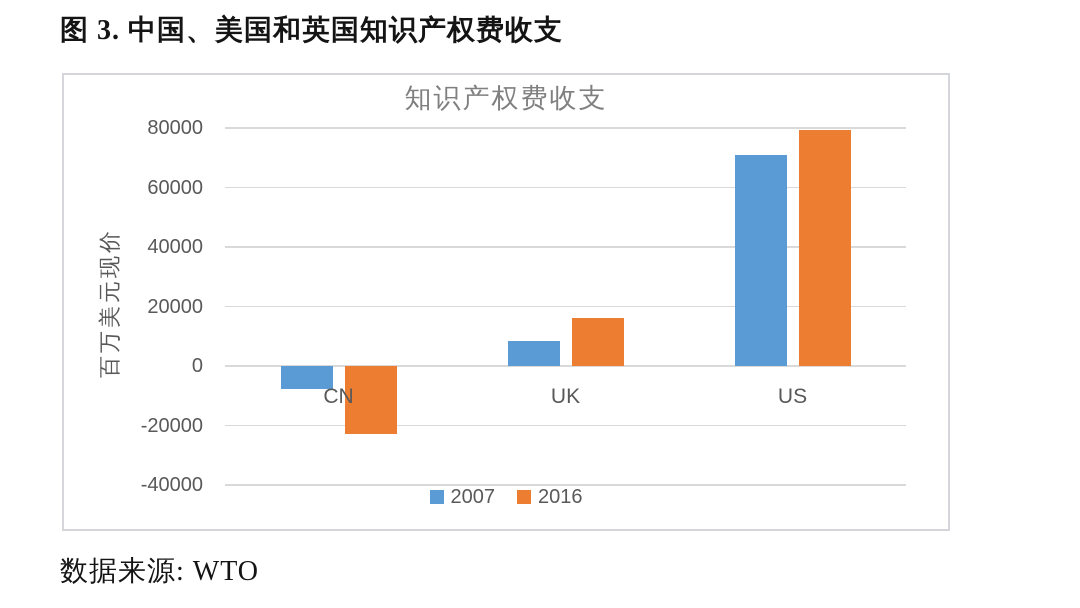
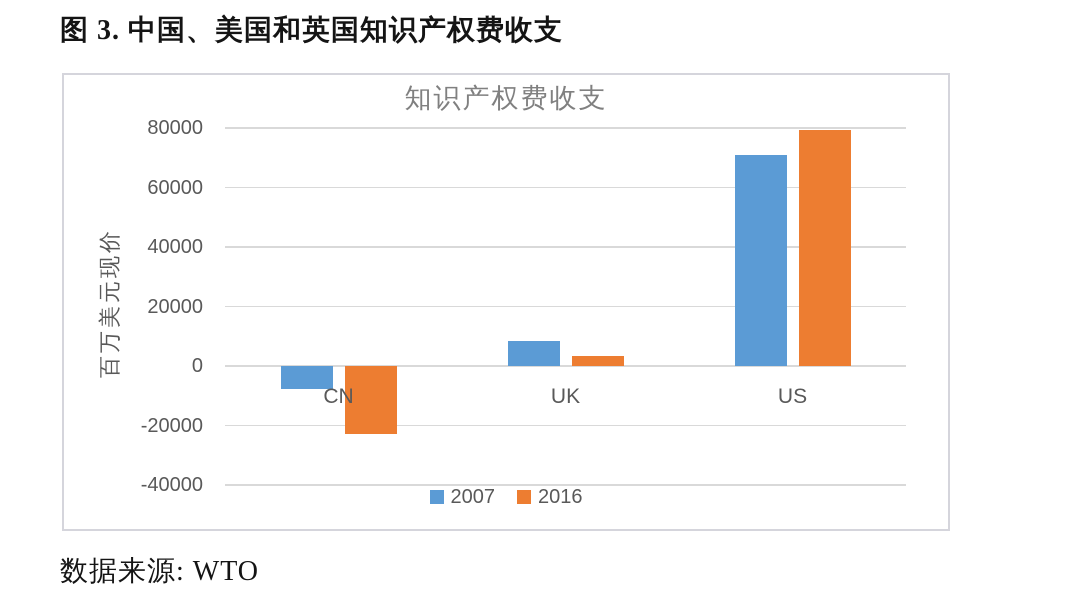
2016/UK: 16000 -> 4000
